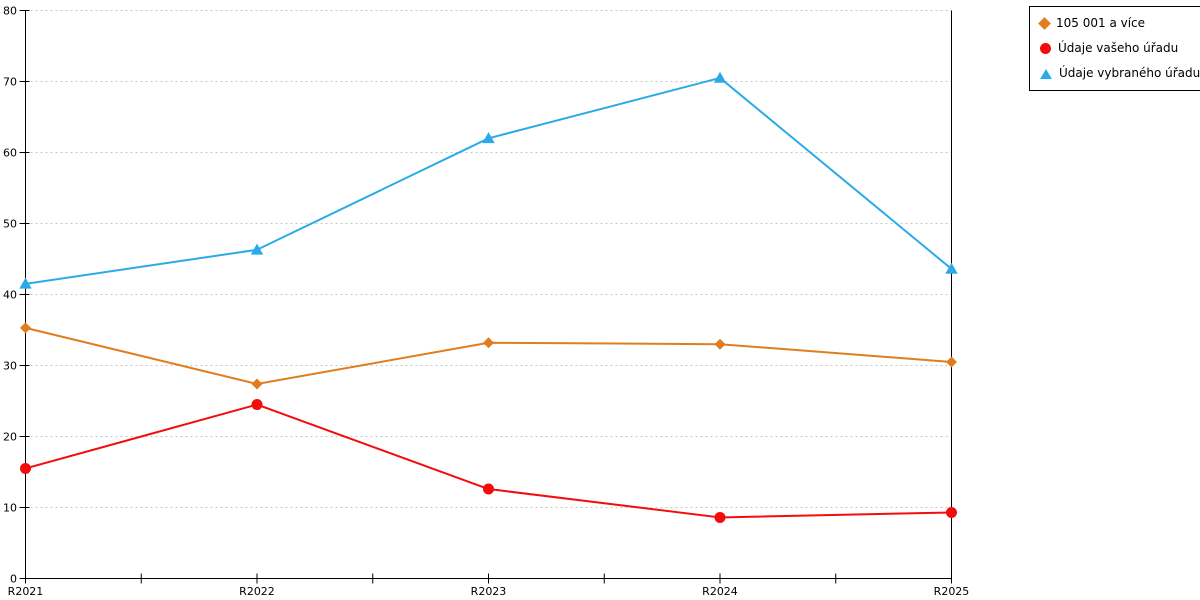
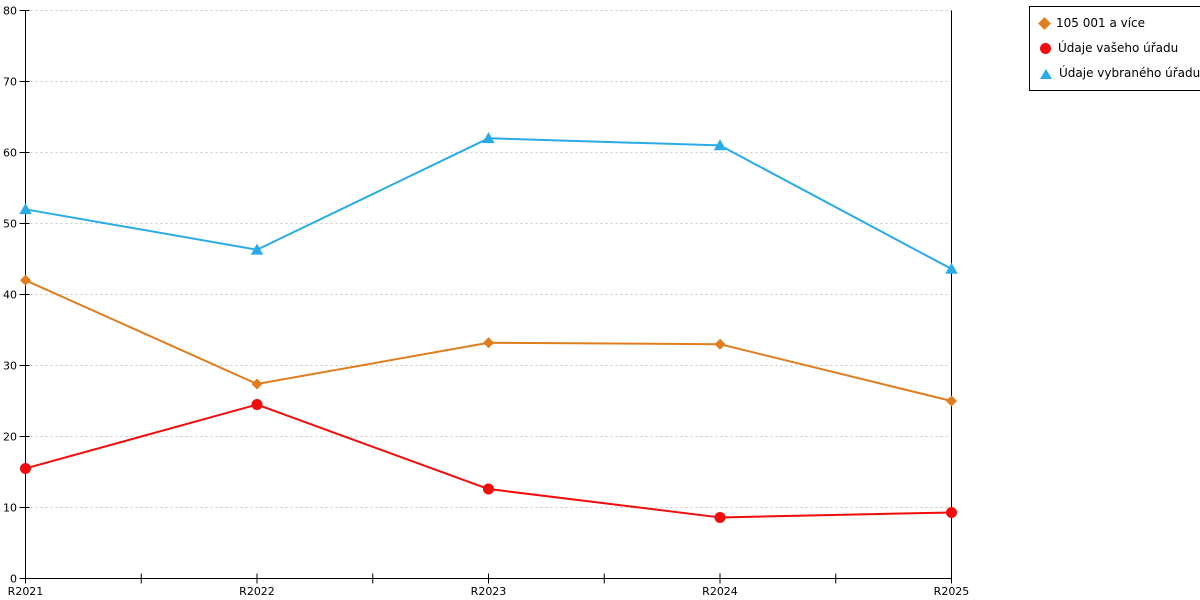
105 001 a více/R2021: 35 -> 42
Údaje vybraného úřadu/R2021: 42 -> 52
Údaje vybraného úřadu/R2024: 70 -> 61
105 001 a více/R2025: 30 -> 25
